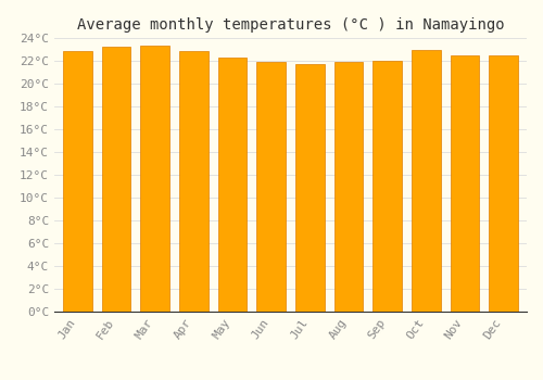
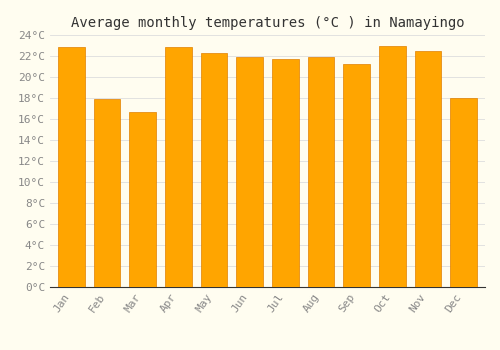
Feb: 23.2°C -> 17.9°C
Mar: 23.3°C -> 16.7°C
Sep: 22.0°C -> 21.2°C
Dec: 22.5°C -> 18.0°C
